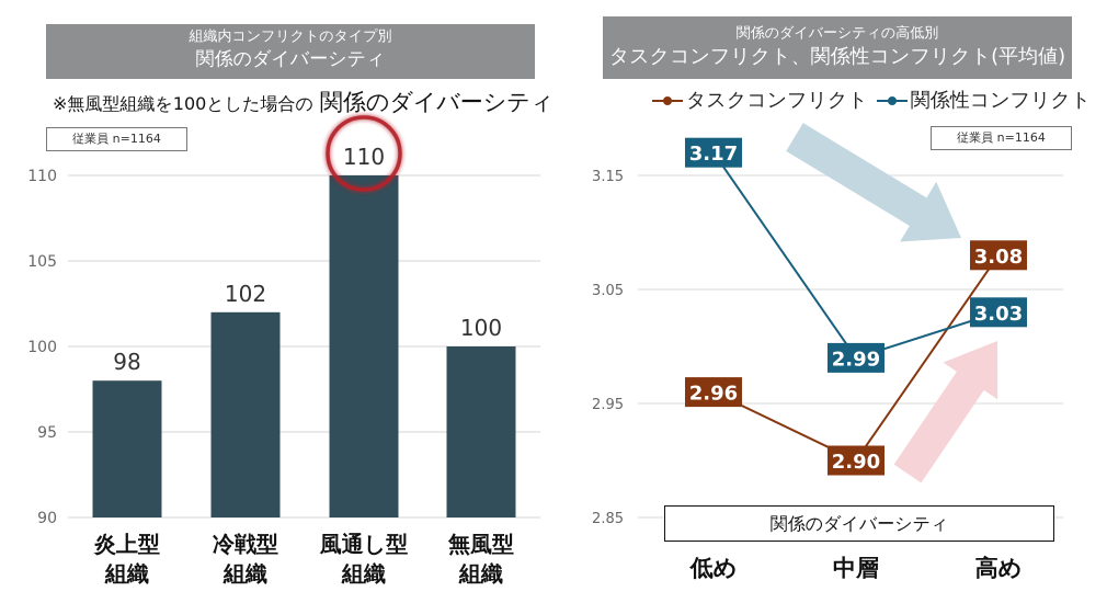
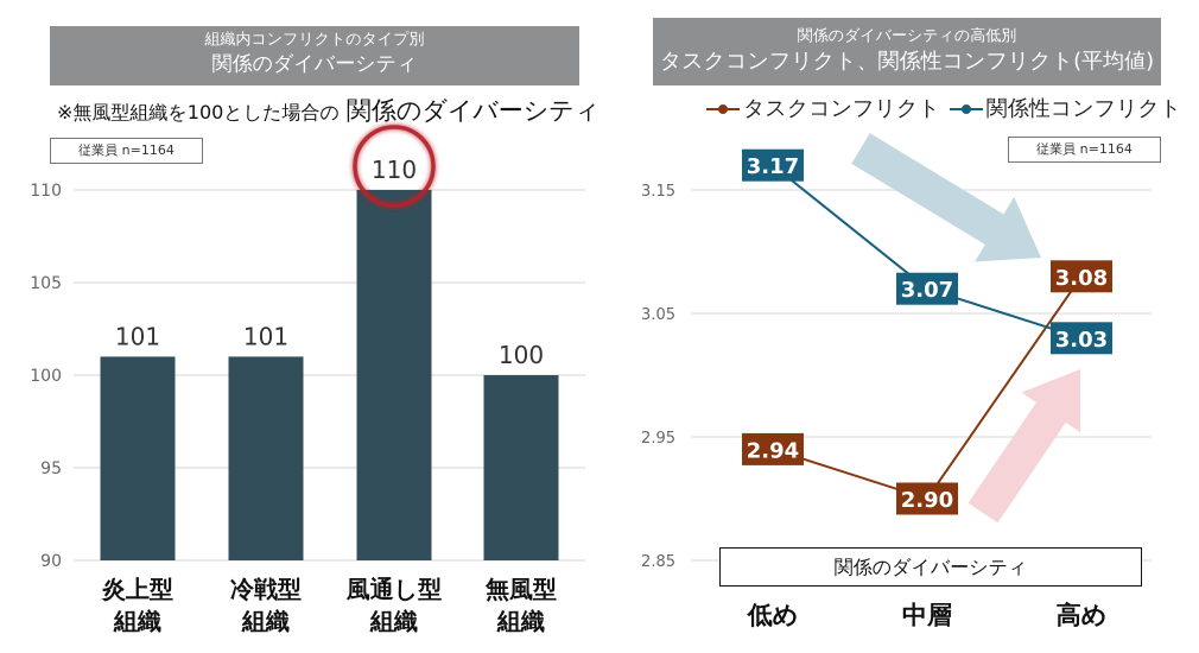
関係のダイバーシティ/炎上型 組織: 98 -> 101
関係のダイバーシティ/冷戦型 組織: 102 -> 101
タスクコンフリクト、関係性コンフリクト(平均値)/タスクコンフリクト/低め: 2.96 -> 2.94
タスクコンフリクト、関係性コンフリクト(平均値)/関係性コンフリクト/中層: 2.99 -> 3.07
